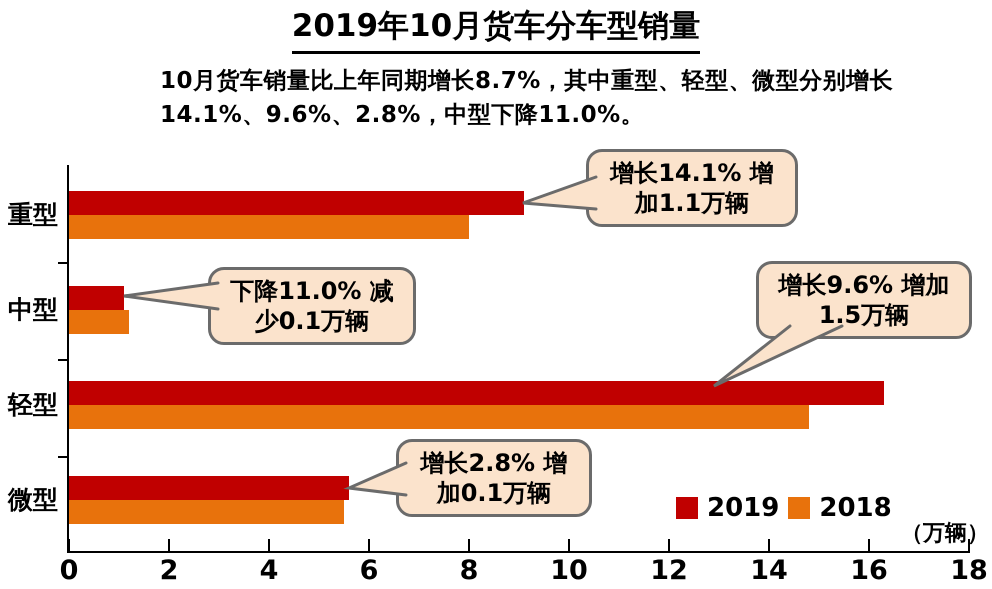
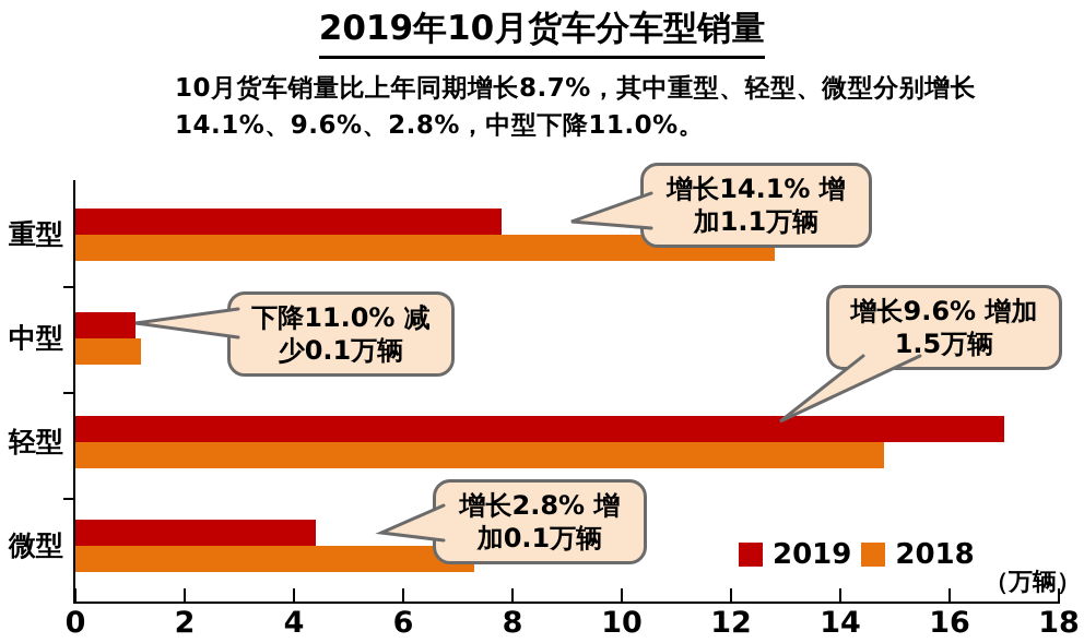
2019/重型: 9.1 -> 7.8
2018/重型: 8.0 -> 12.8
2019/轻型: 16.3 -> 17.0
2019/微型: 5.6 -> 4.4
2018/微型: 5.5 -> 7.3
